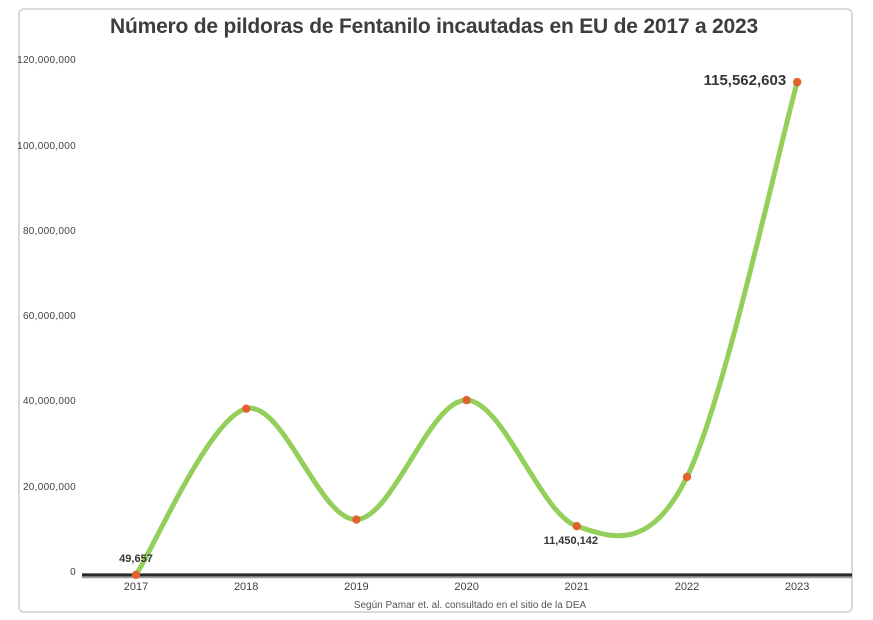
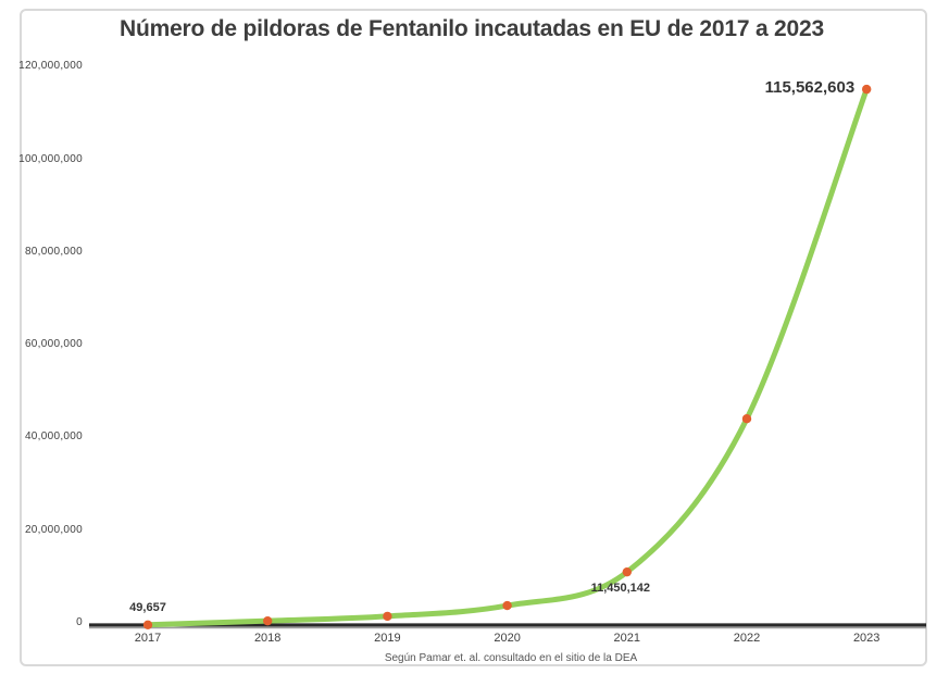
2018: 39000000 -> 1000000
2019: 13000000 -> 2000000
2020: 41000000 -> 4000000
2022: 23000000 -> 44000000
